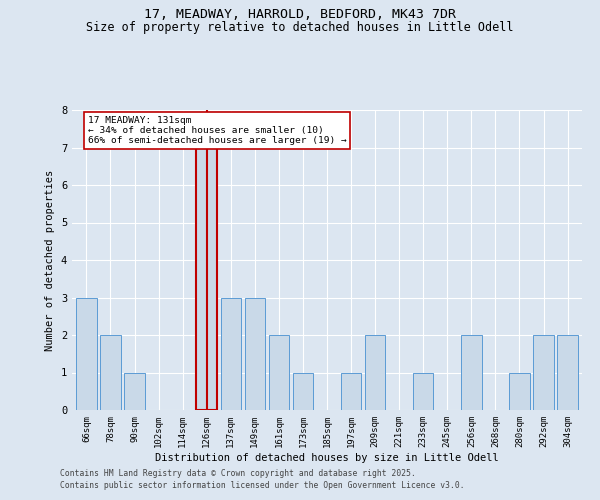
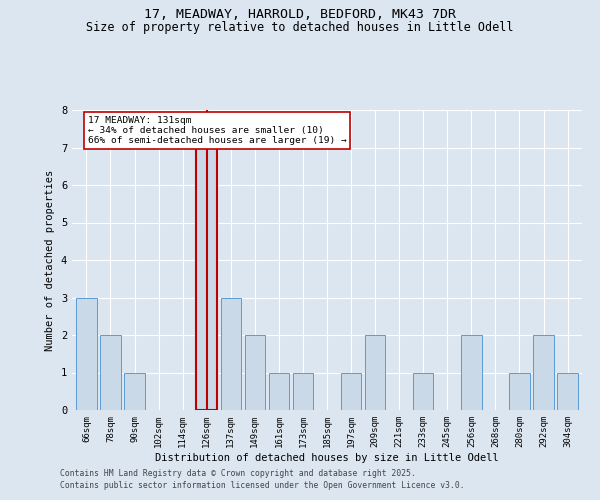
149sqm: 3 -> 2
161sqm: 2 -> 1
304sqm: 2 -> 1
